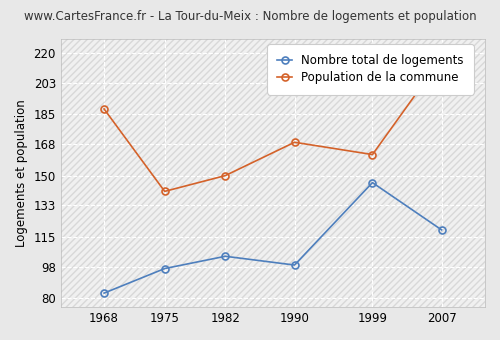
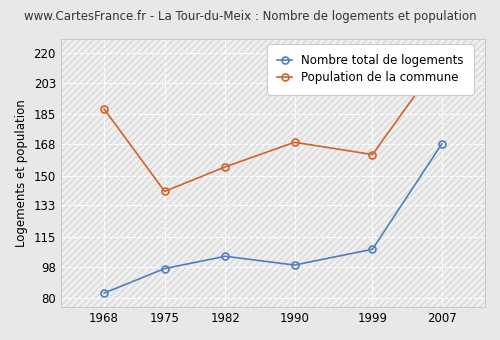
Population de la commune/1982: 150 -> 155
Nombre total de logements/1999: 146 -> 108
Nombre total de logements/2007: 119 -> 168
